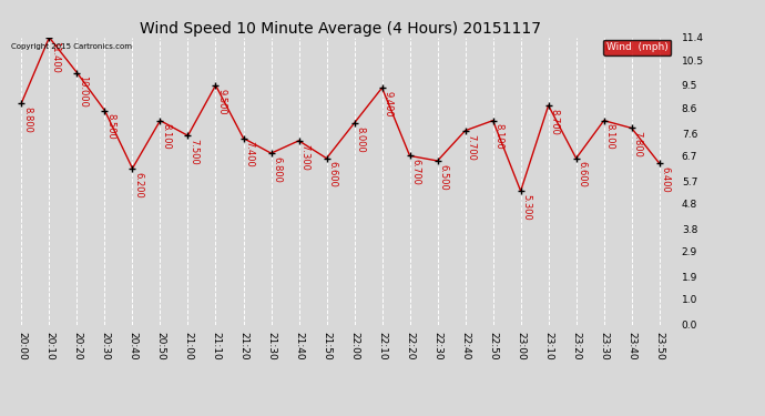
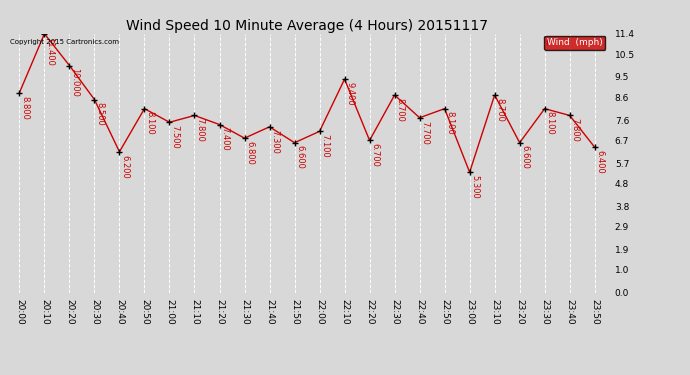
21:10: 9.500 -> 7.800
22:00: 8.000 -> 7.100
22:30: 6.500 -> 8.700
